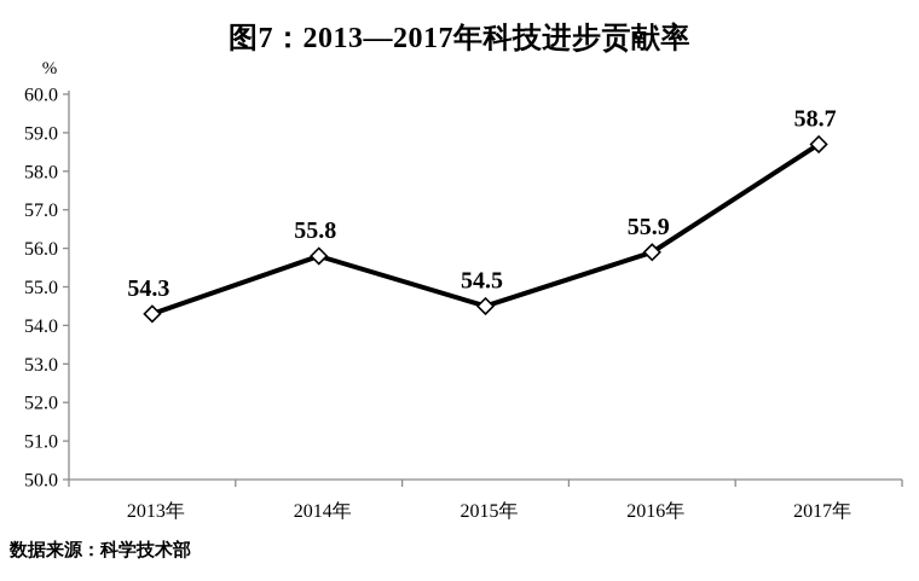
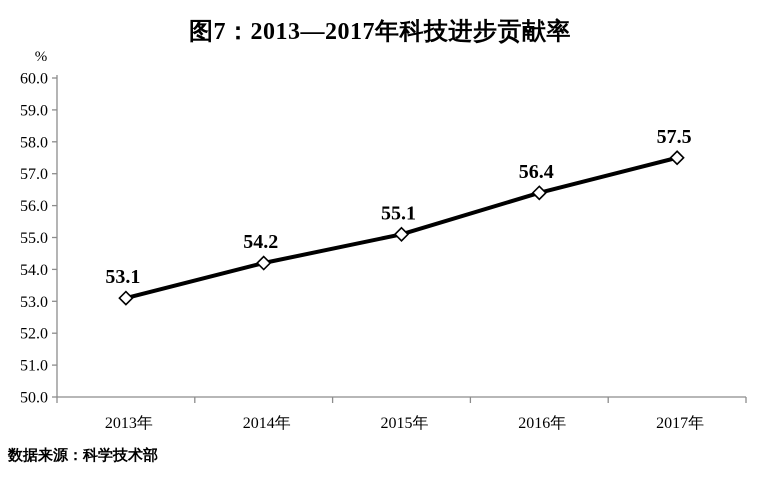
2013年: 54.3 -> 53.1
2014年: 55.8 -> 54.2
2015年: 54.5 -> 55.1
2016年: 55.9 -> 56.4
2017年: 58.7 -> 57.5
